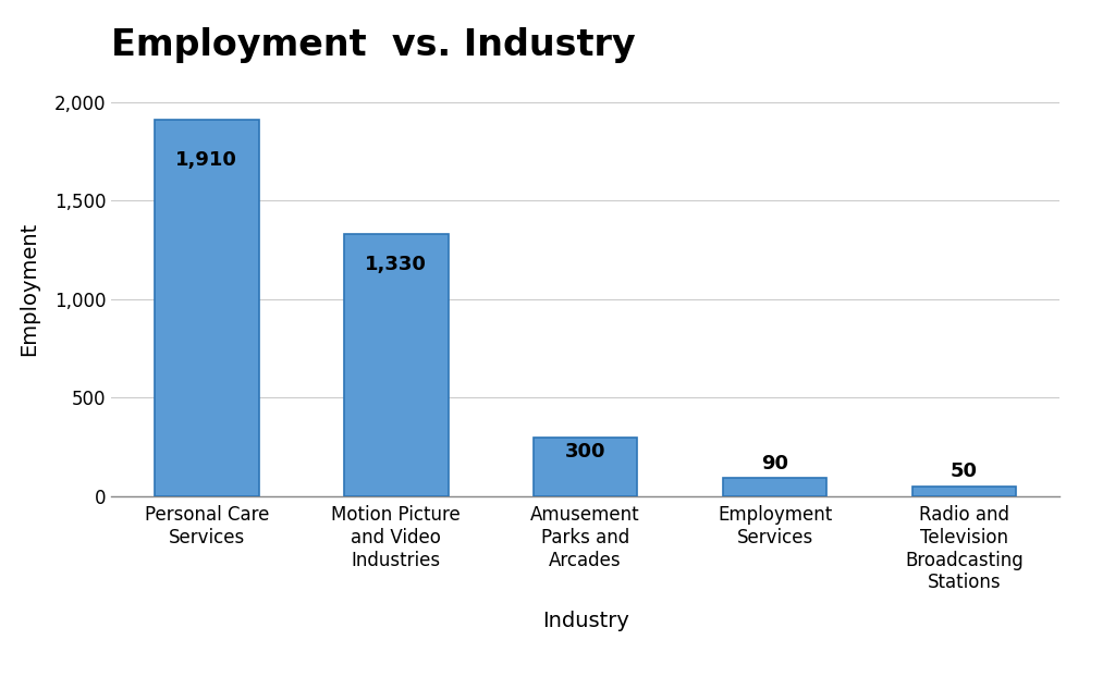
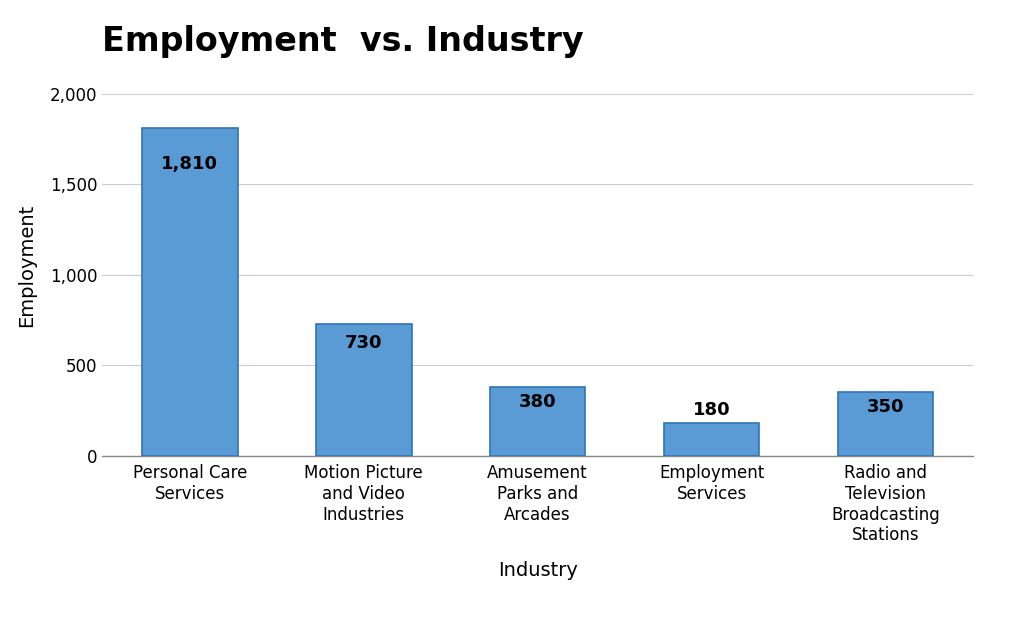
Personal Care Services: 1,910 -> 1,810
Motion Picture and Video Industries: 1,330 -> 730
Amusement Parks and Arcades: 300 -> 380
Employment Services: 90 -> 180
Radio and Television Broadcasting Stations: 50 -> 350
